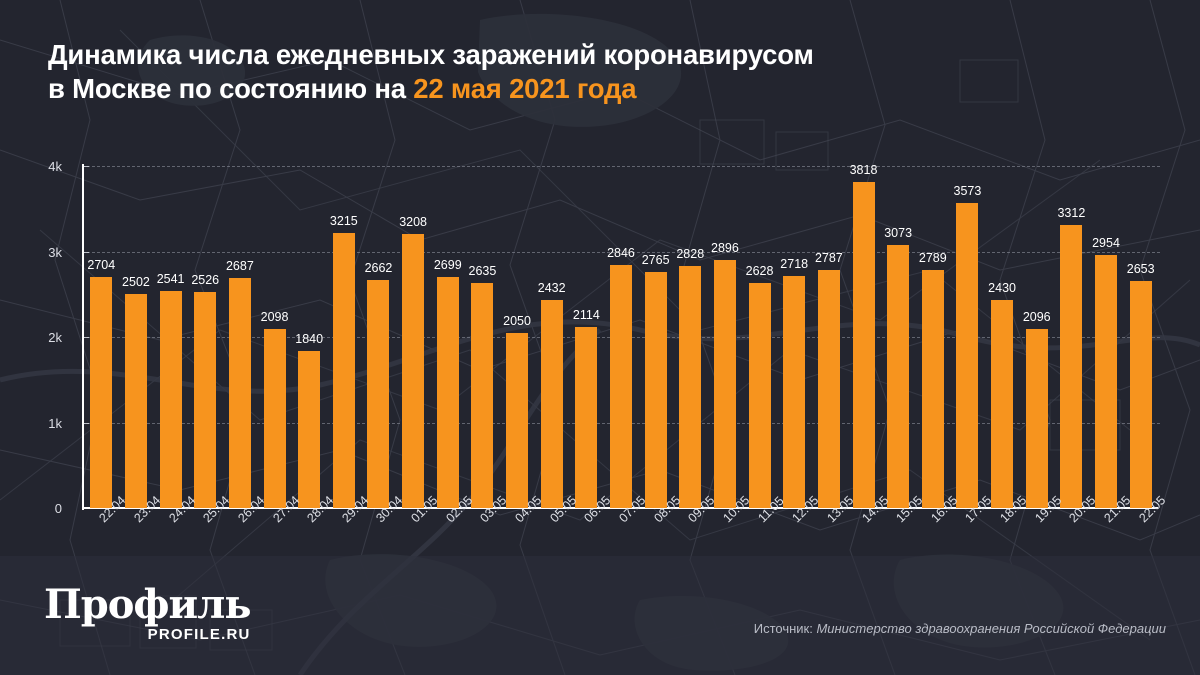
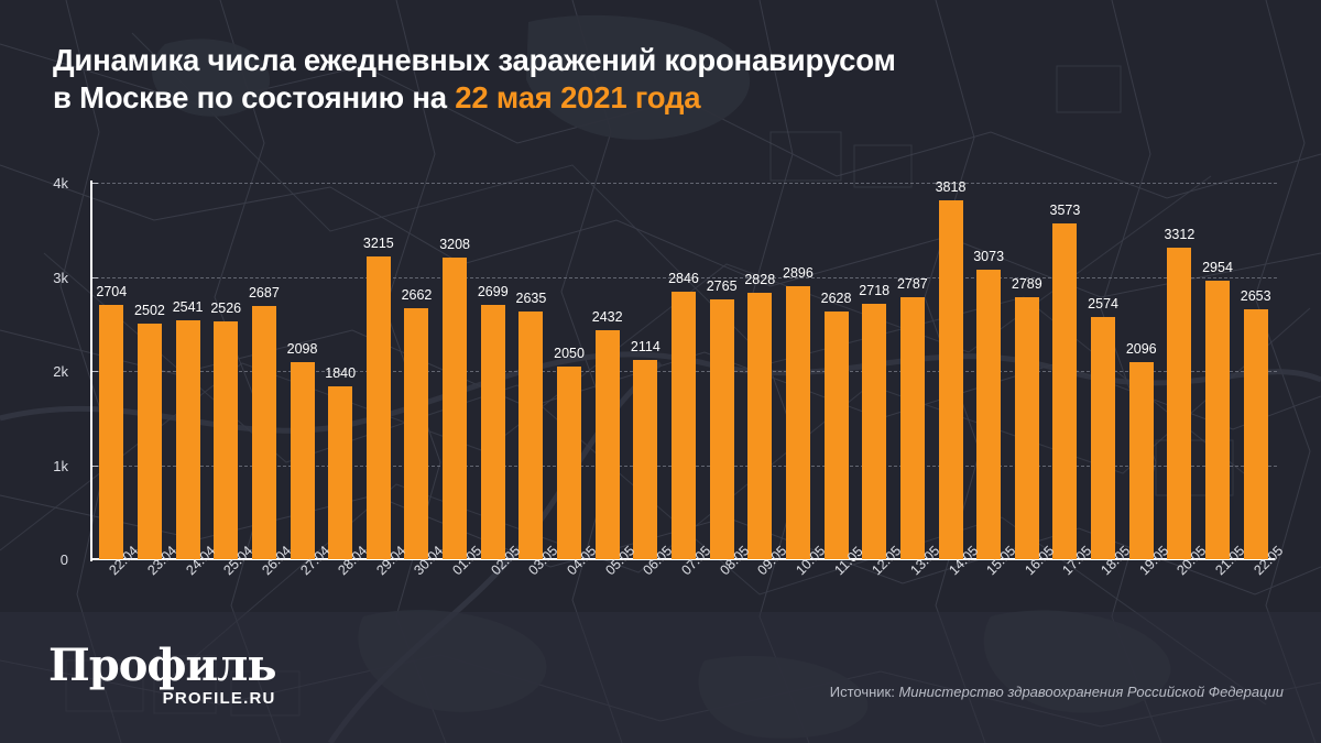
18.05: 2430 -> 2574
